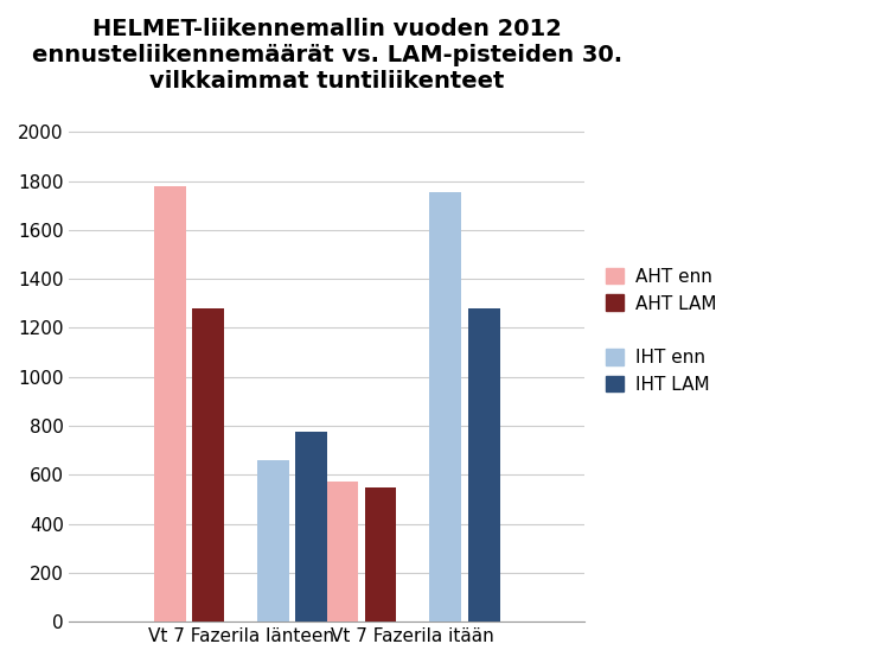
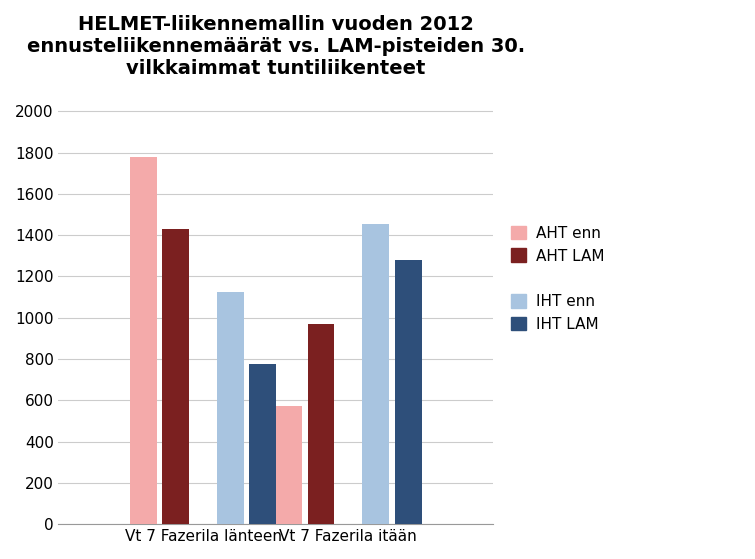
AHT LAM/Vt 7 Fazerila länteen: 1280 -> 1430
IHT enn/Vt 7 Fazerila länteen: 660 -> 1125
AHT LAM/Vt 7 Fazerila itään: 550 -> 970
IHT enn/Vt 7 Fazerila itään: 1755 -> 1455
